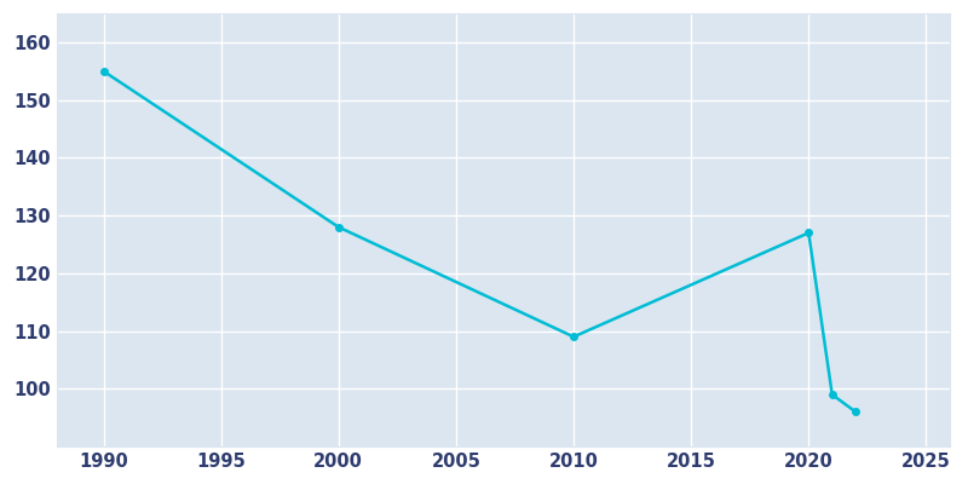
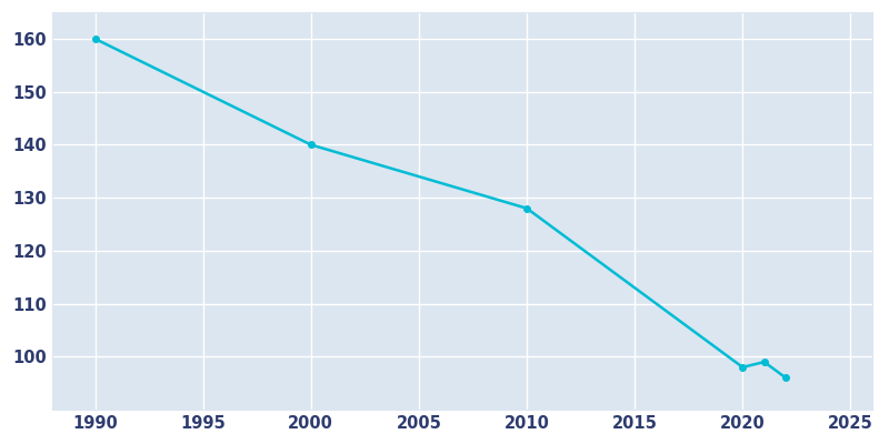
1990: 155 -> 160
2000: 128 -> 140
2010: 109 -> 128
2020: 127 -> 98
